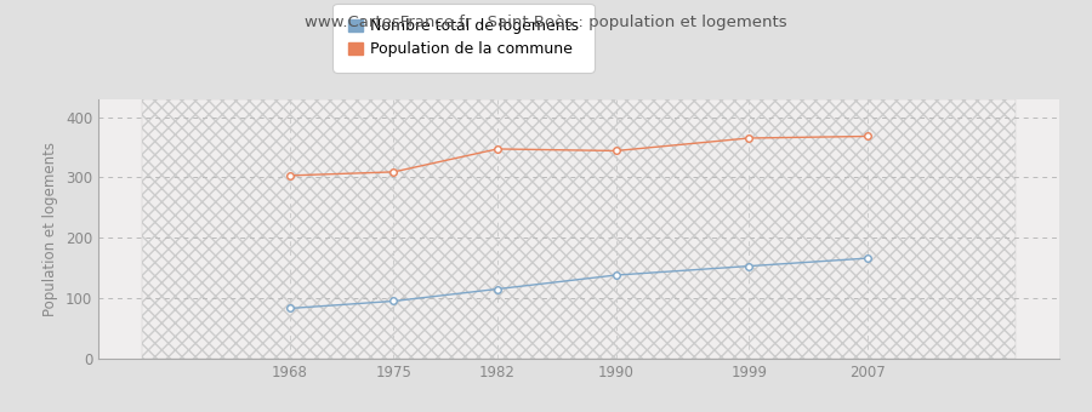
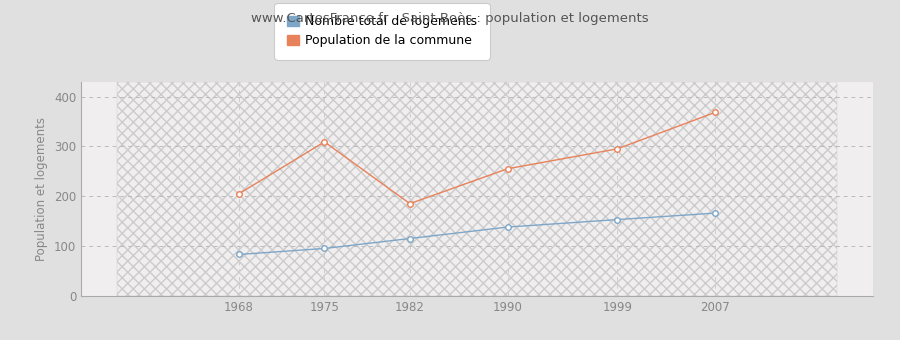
Population de la commune/1968: 303 -> 205
Population de la commune/1982: 347 -> 185
Population de la commune/1990: 344 -> 255
Population de la commune/1999: 365 -> 295
